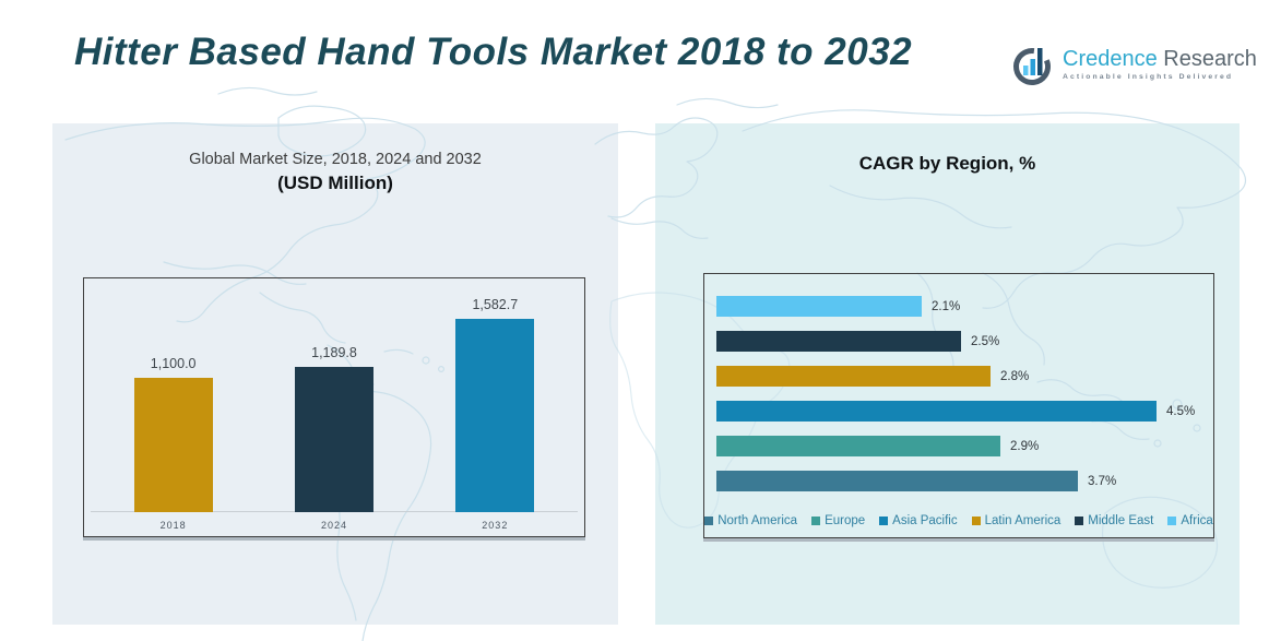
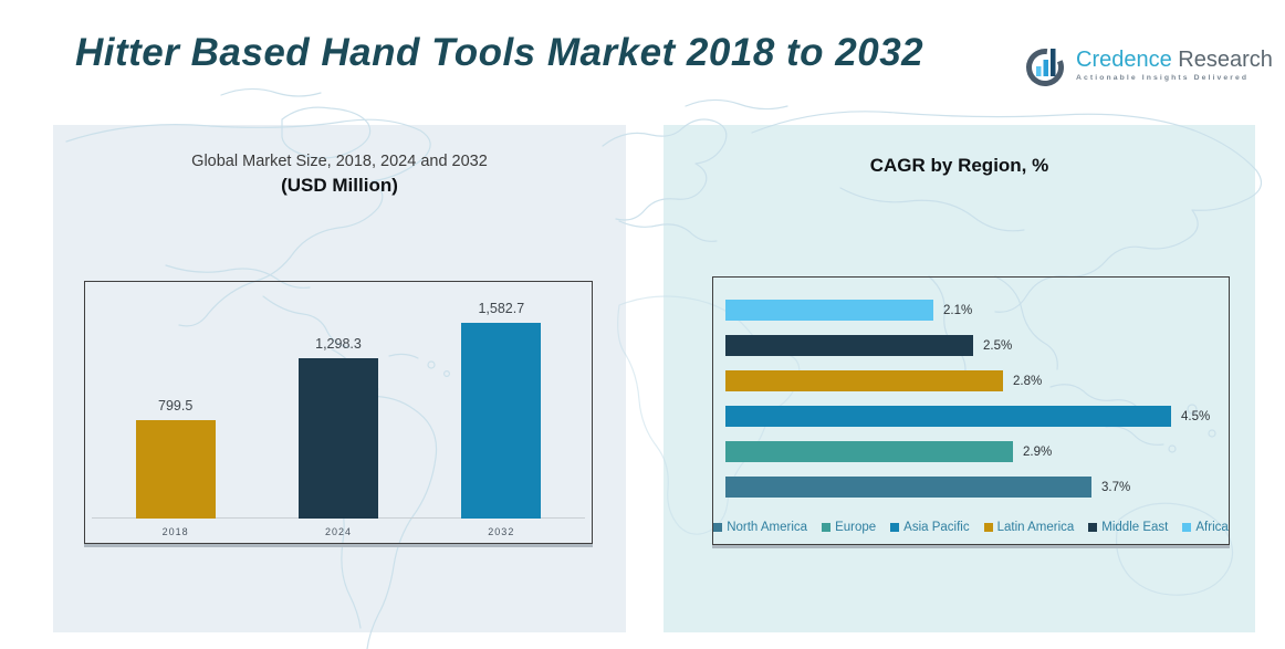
Global Market Size, 2018, 2024 and 2032/2018: 1,100.0 -> 799.5
Global Market Size, 2018, 2024 and 2032/2024: 1,189.8 -> 1,298.3
